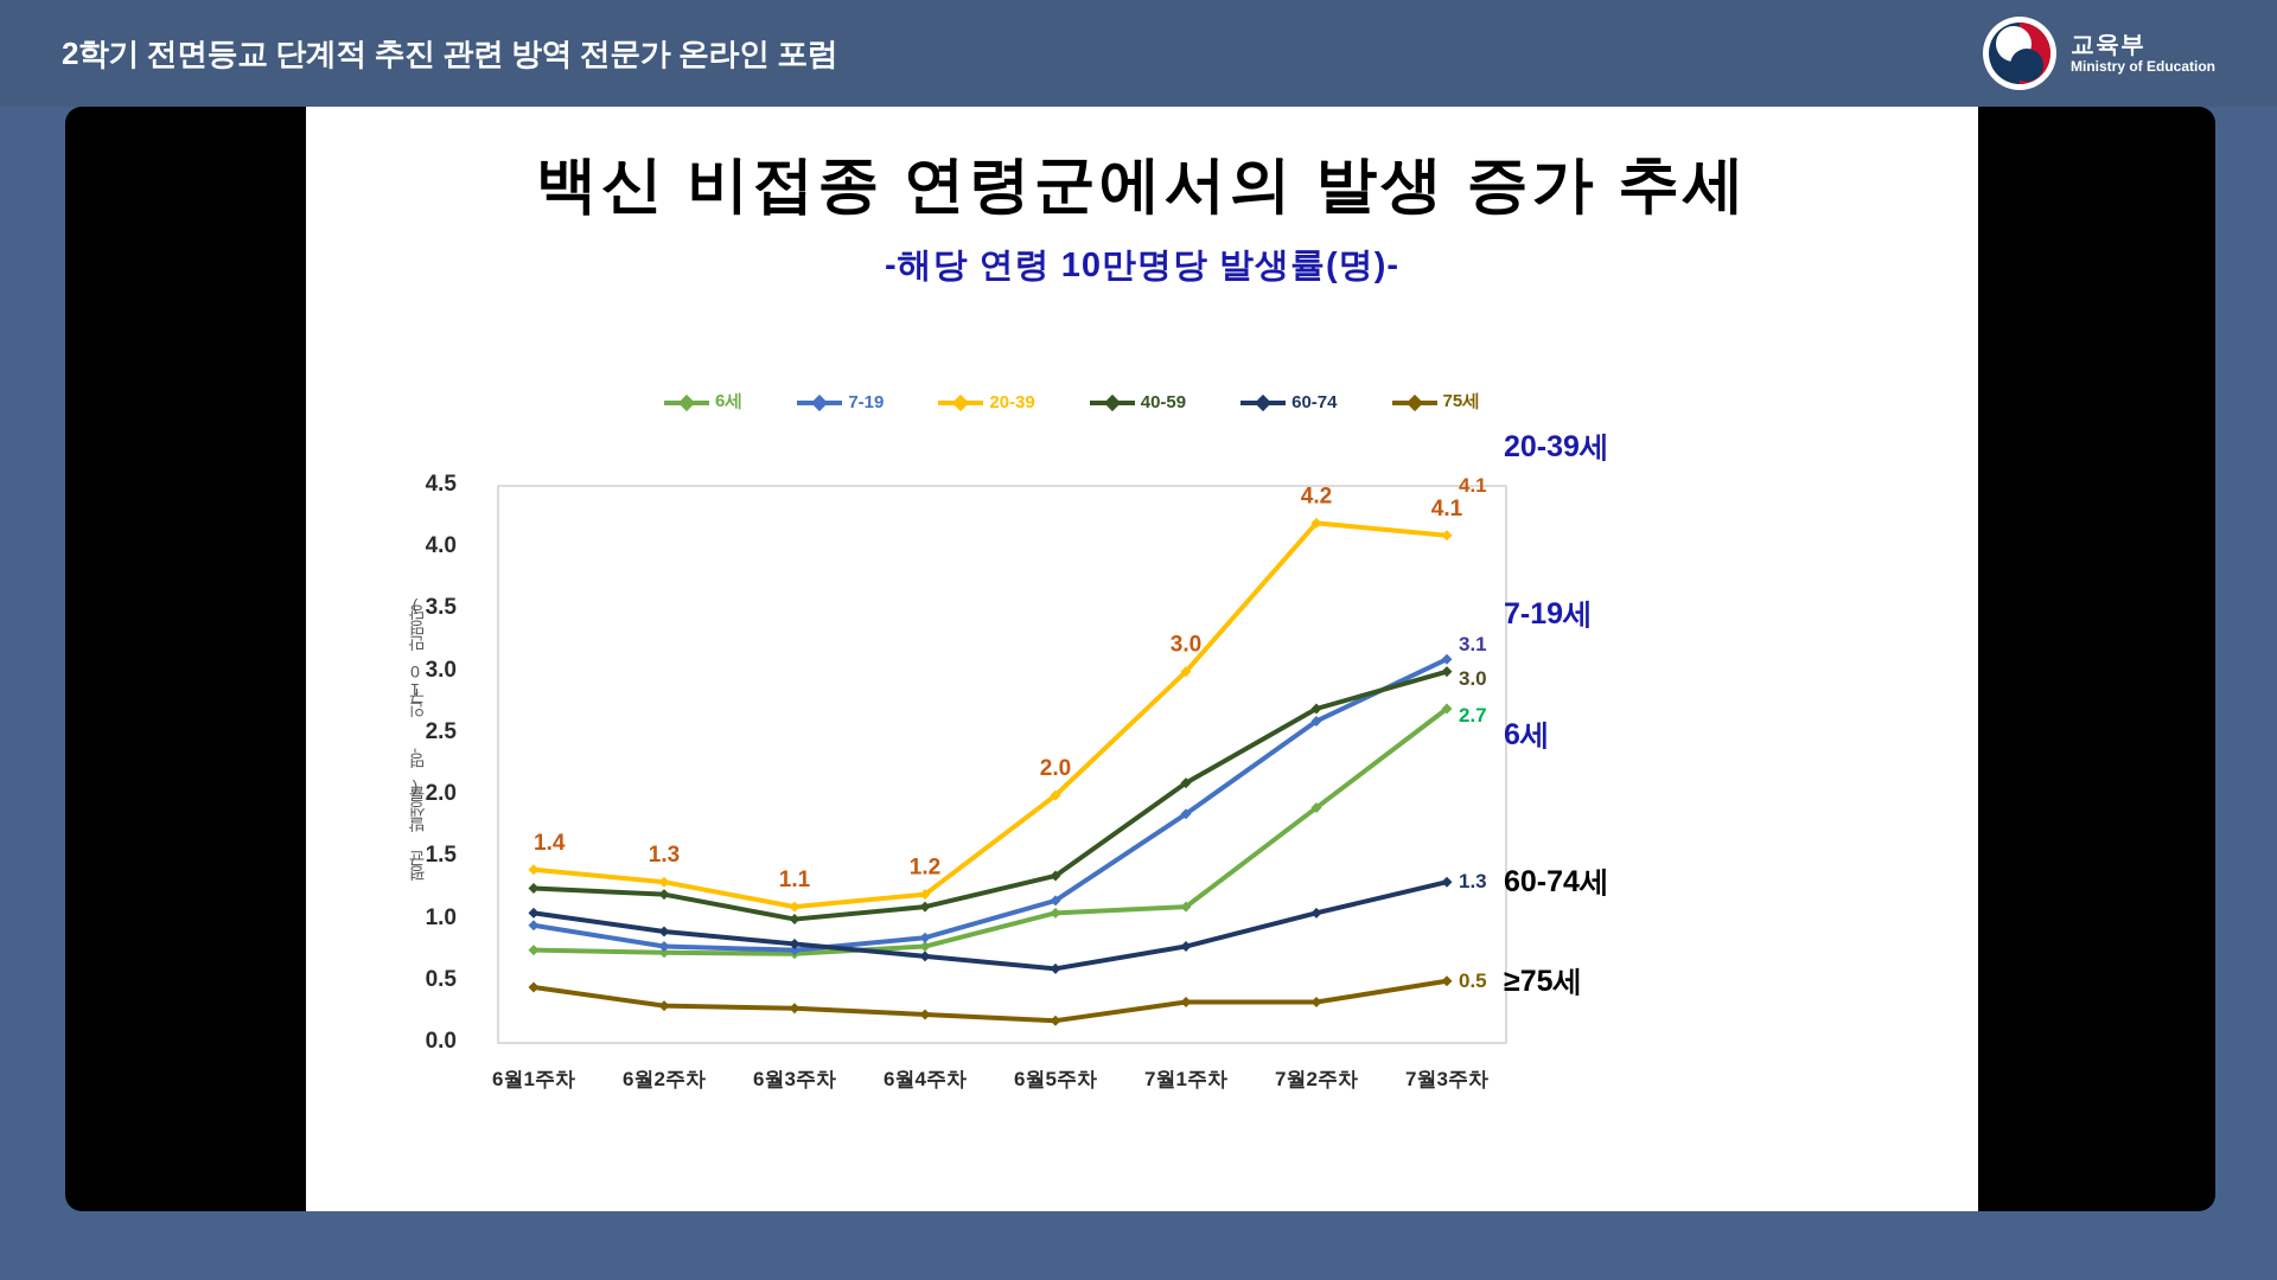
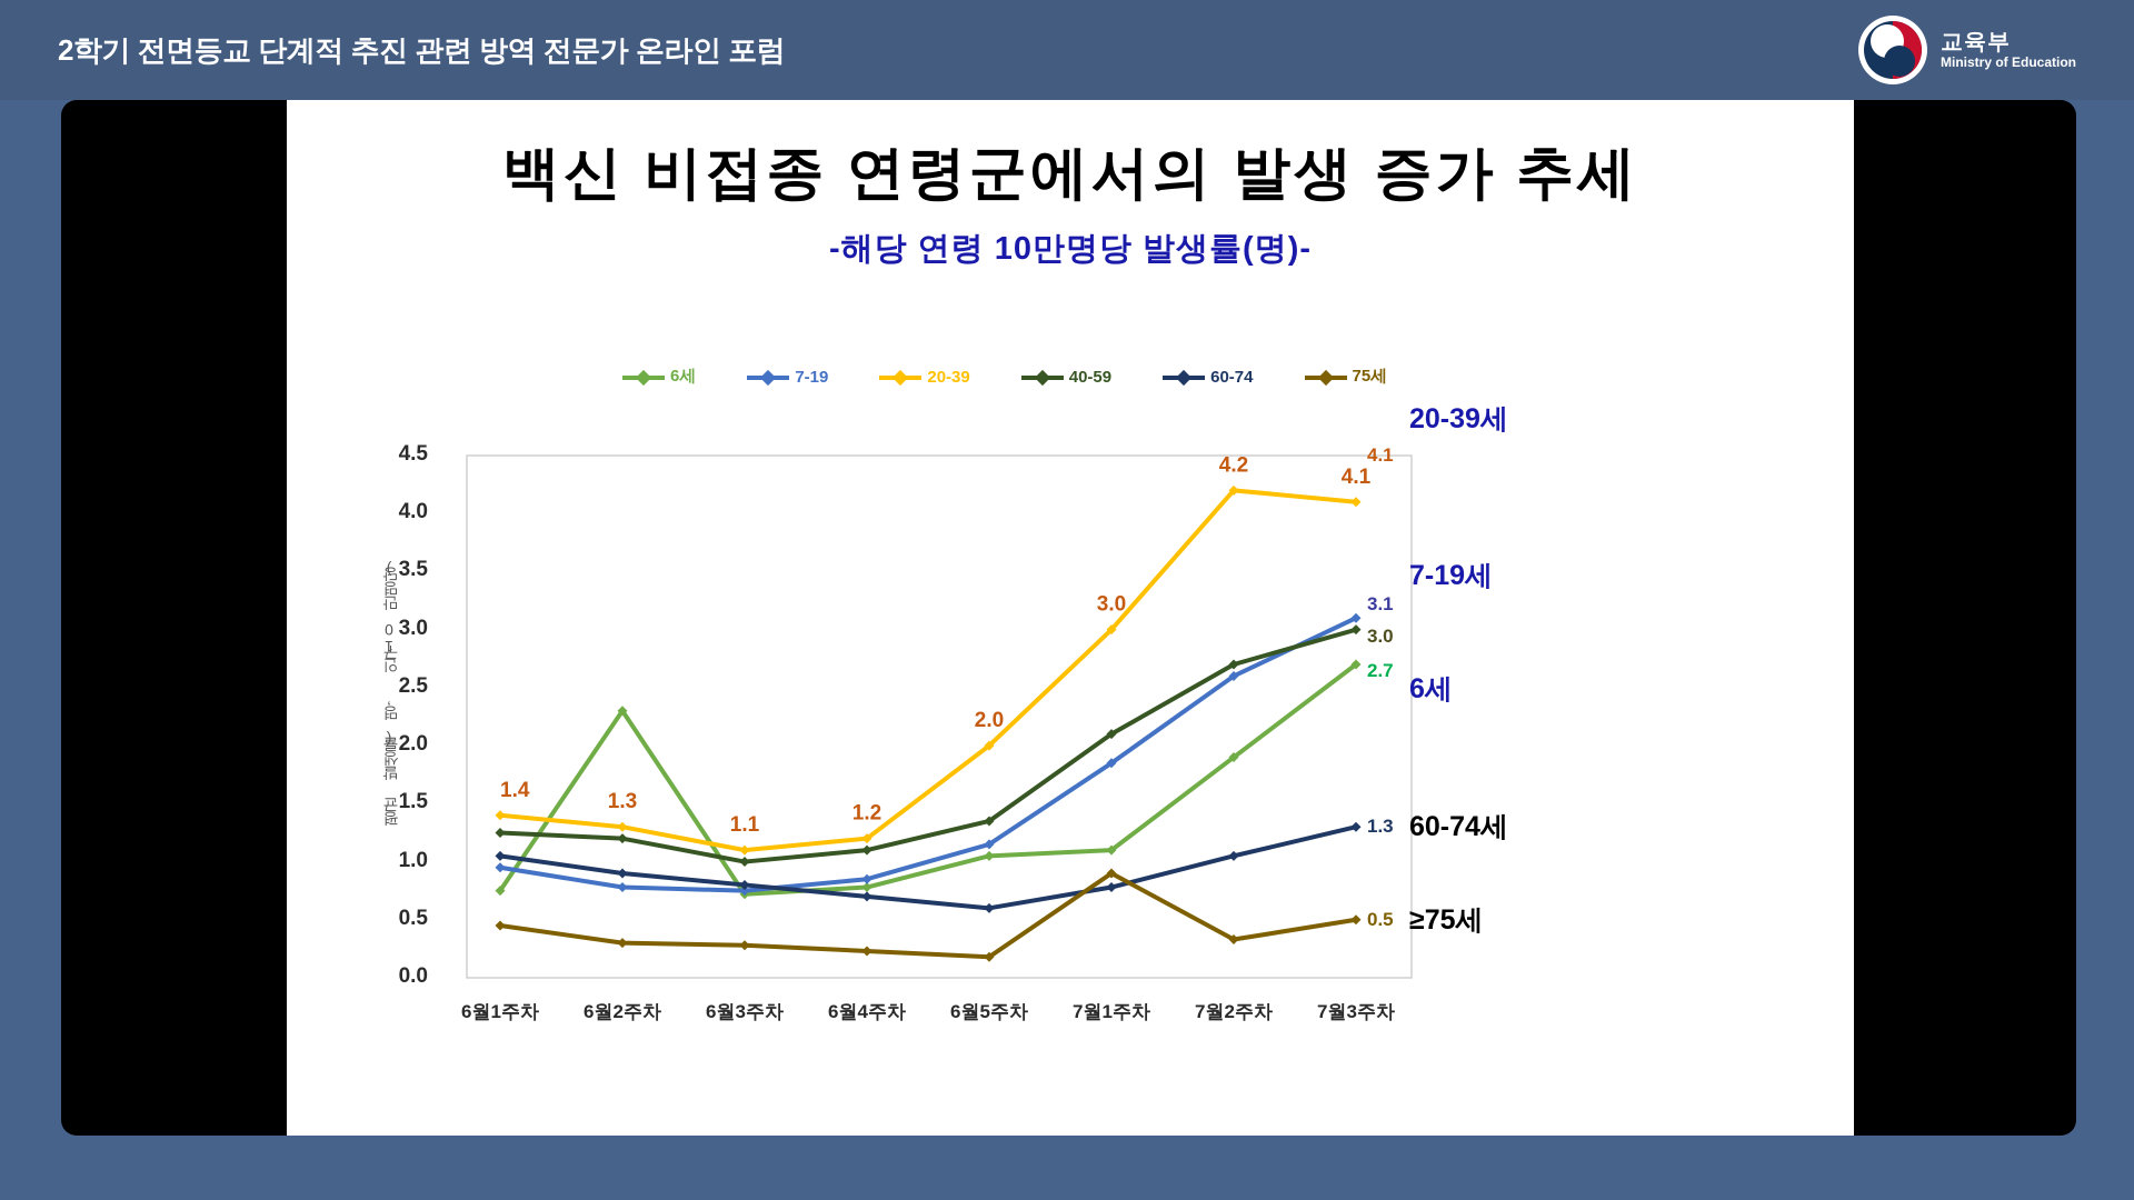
6세/6월2주차: 0.73 -> 2.30
75세/7월1주차: 0.33 -> 0.90
